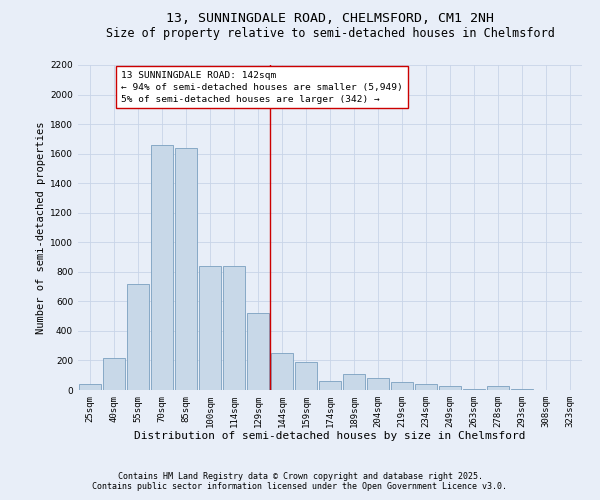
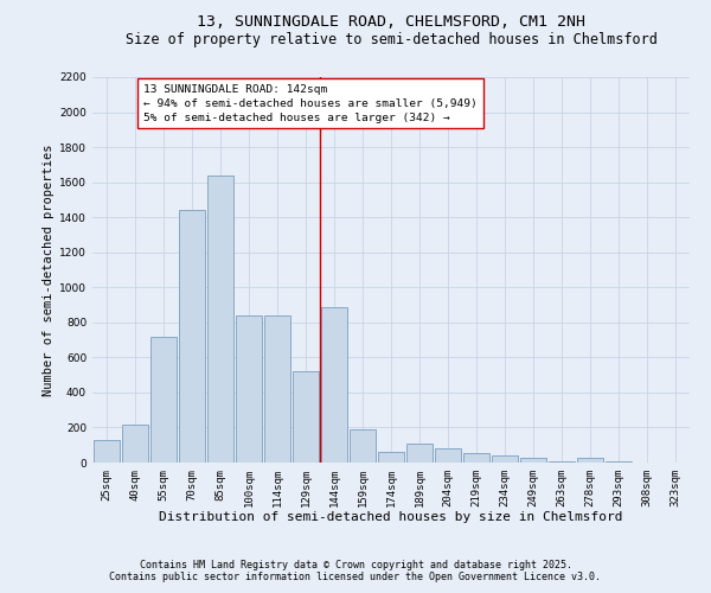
25sqm: 40 -> 130
70sqm: 1660 -> 1440
144sqm: 250 -> 890
